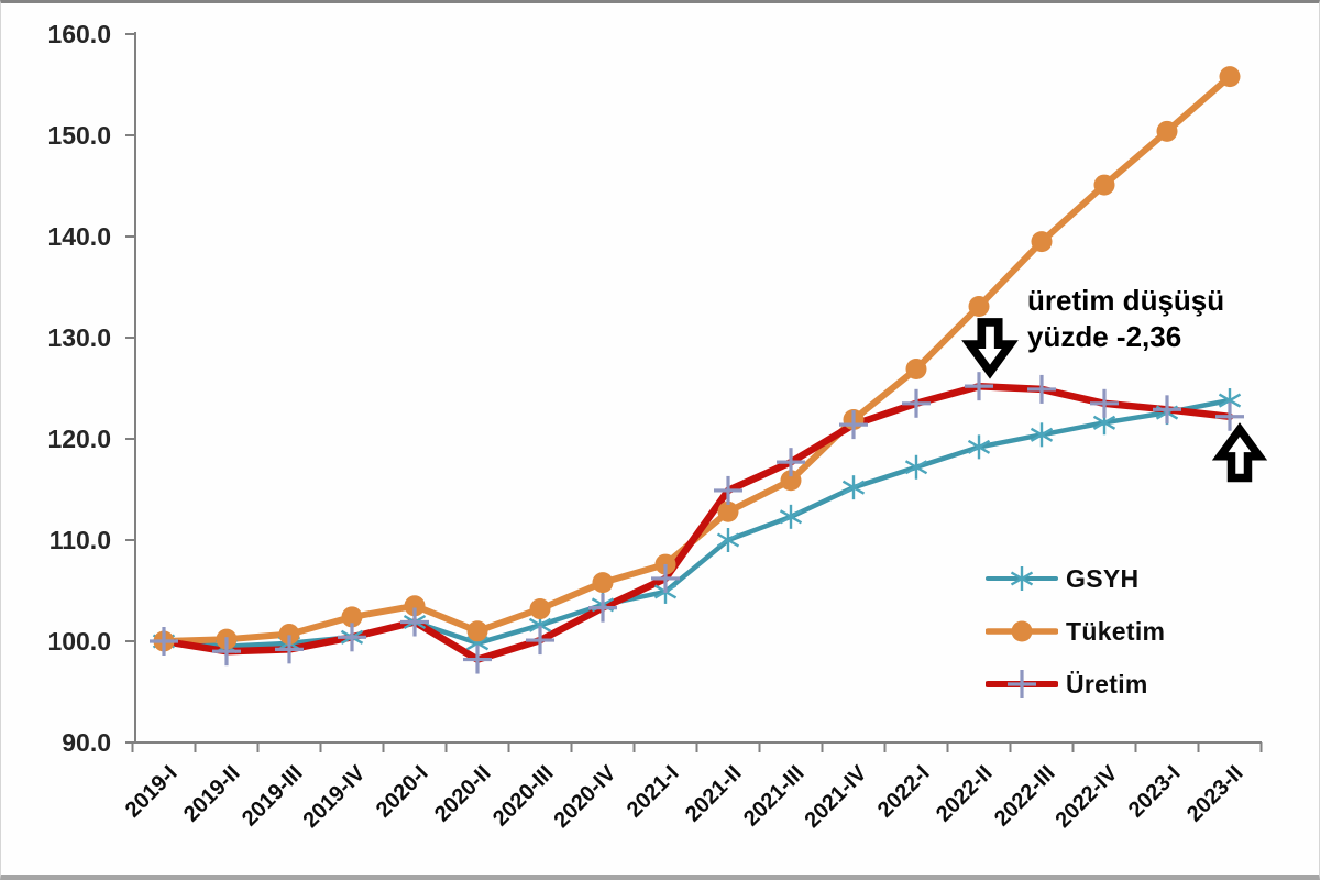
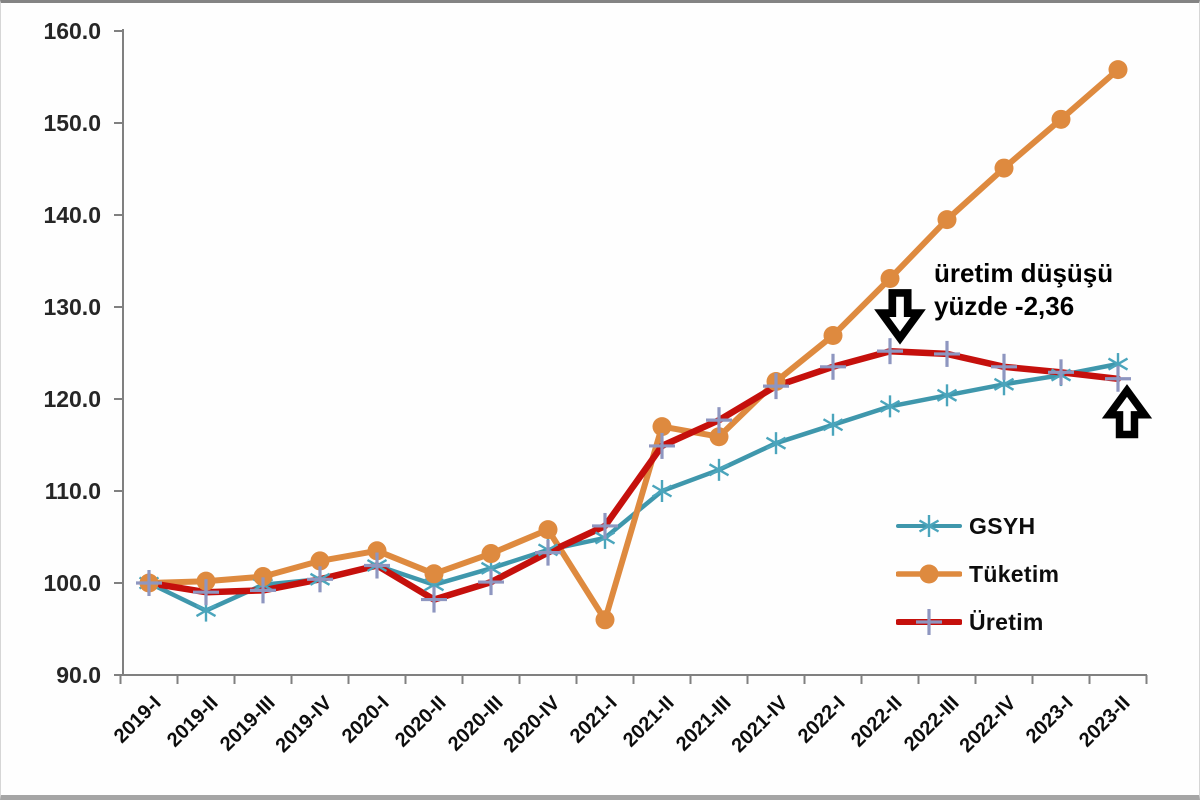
GSYH/2019-II: 100 -> 97
Tüketim/2021-I: 108 -> 96
Tüketim/2021-II: 113 -> 117
